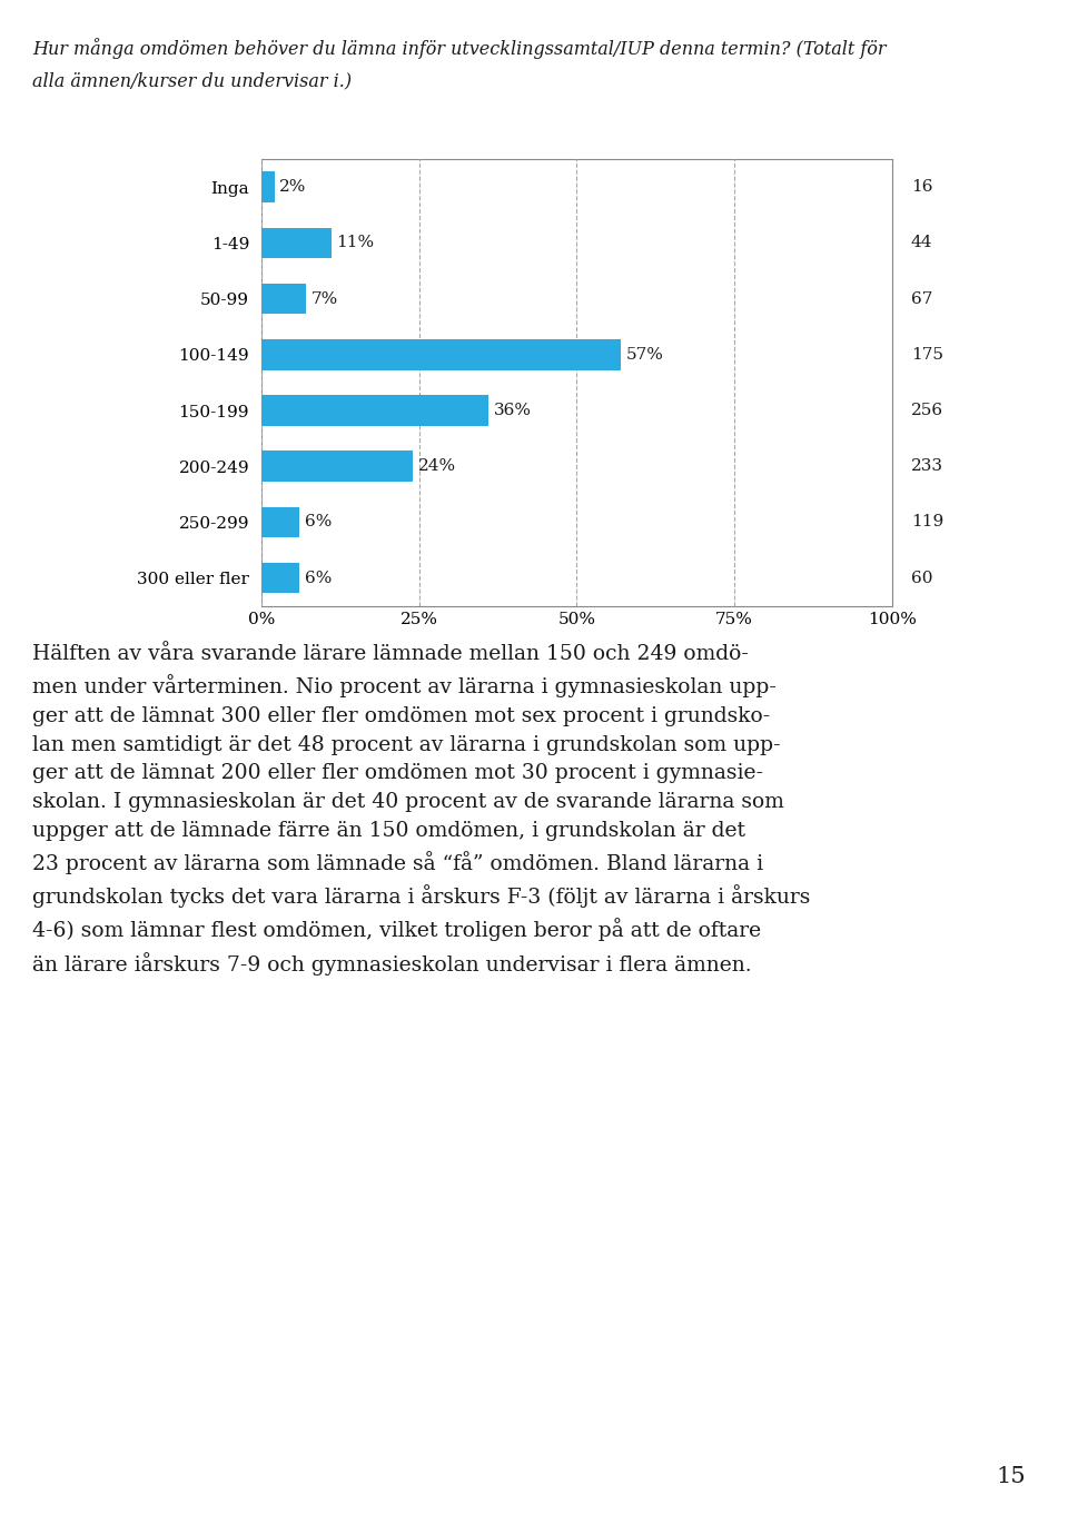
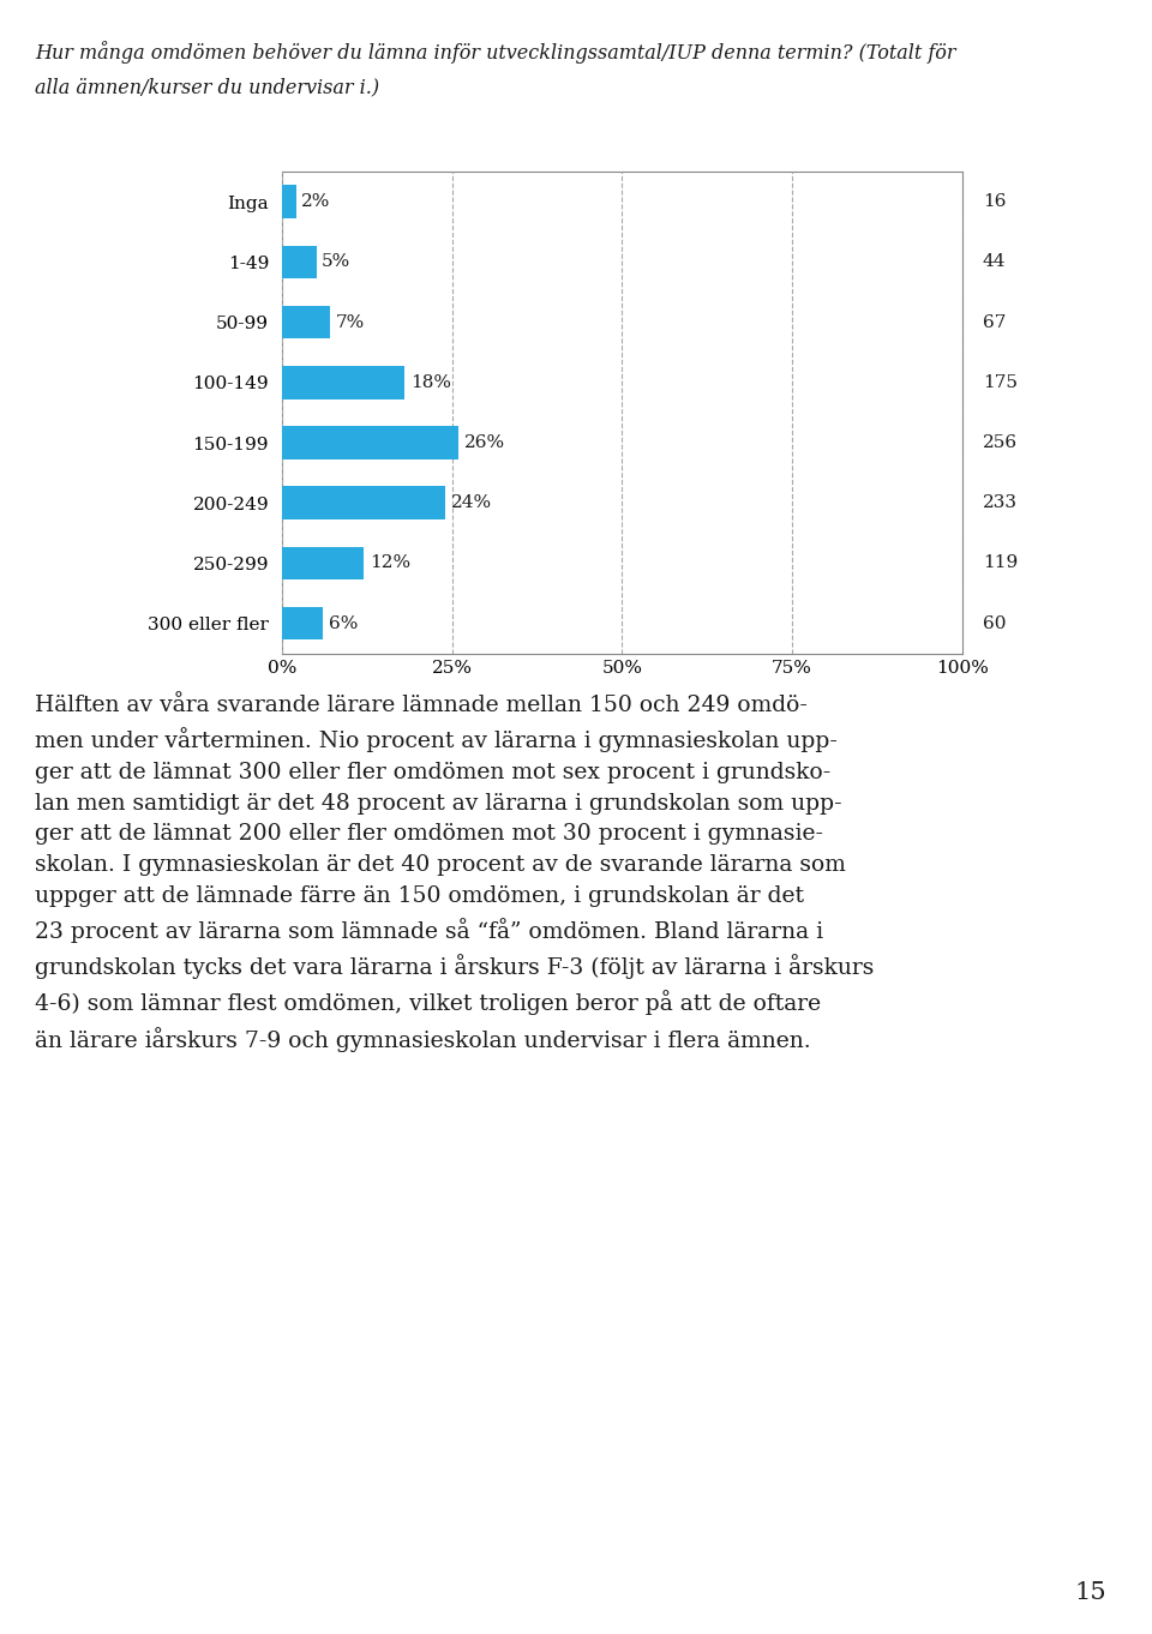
1-49: 11% -> 5%
100-149: 57% -> 18%
150-199: 36% -> 26%
250-299: 6% -> 12%
